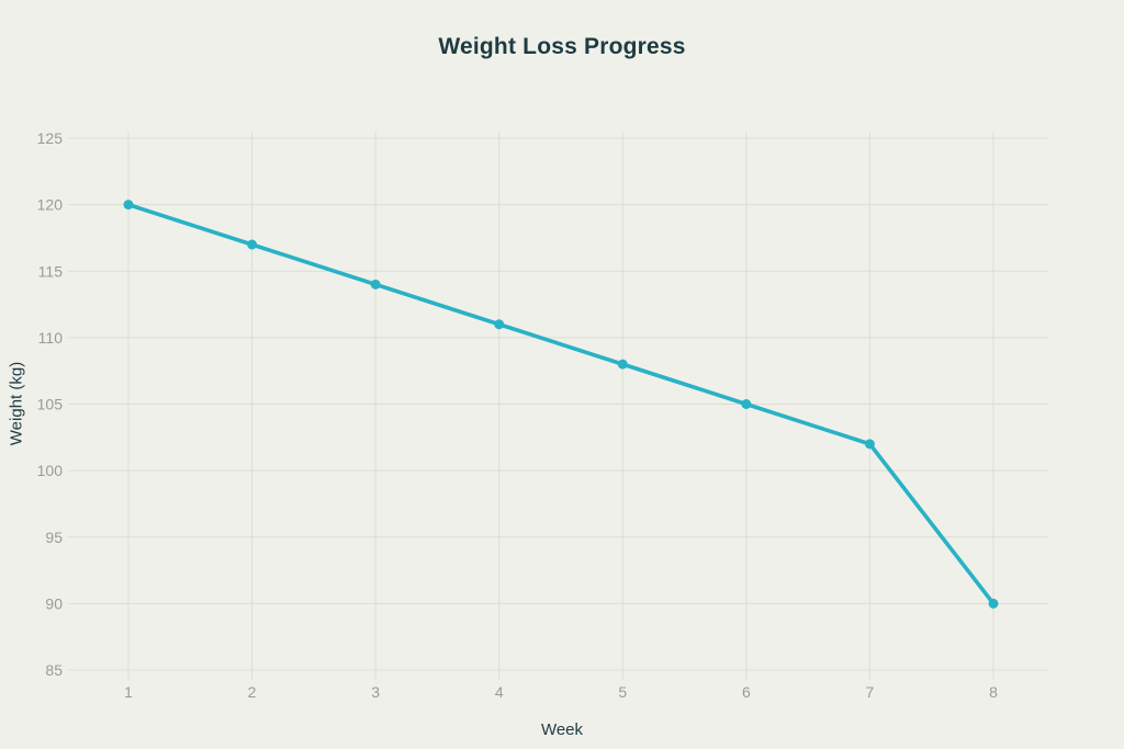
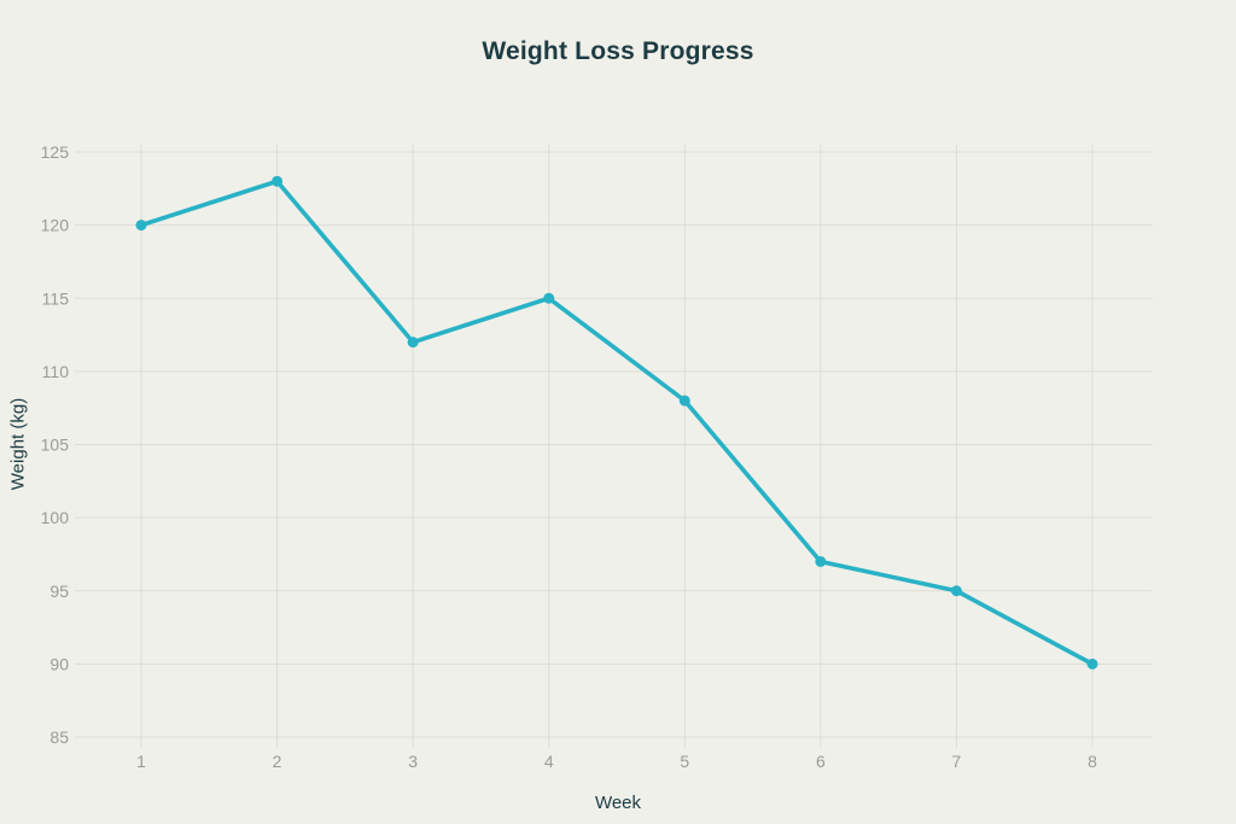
2: 117 -> 123
3: 114 -> 112
4: 111 -> 115
6: 105 -> 97
7: 102 -> 95
